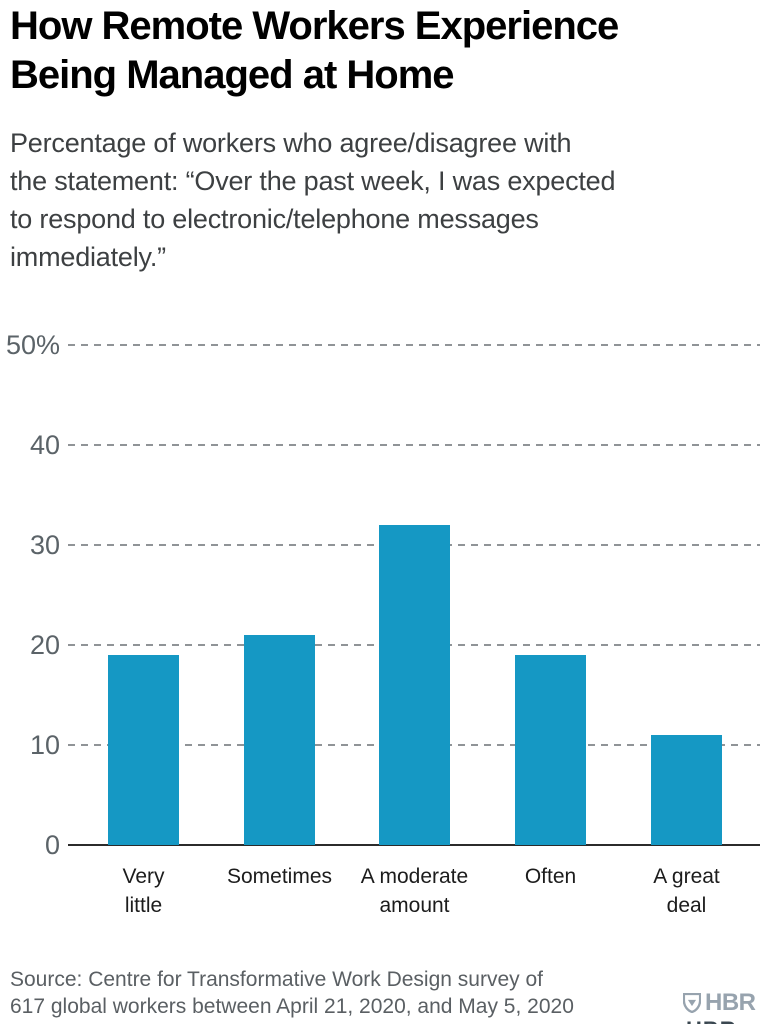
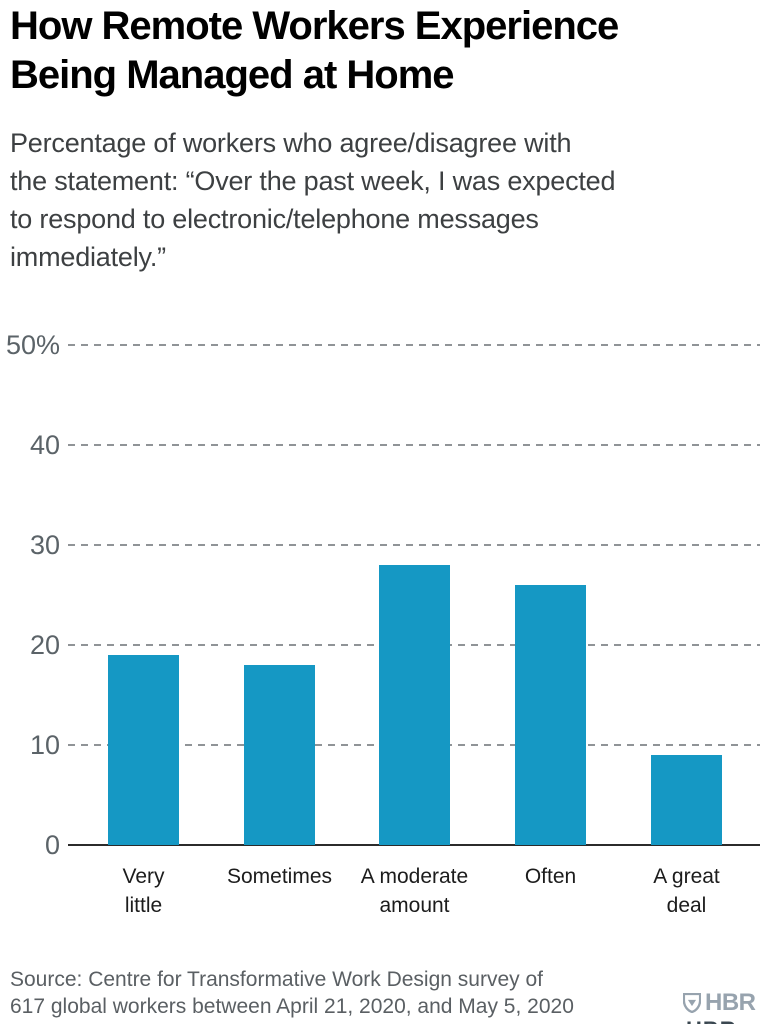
Sometimes: 21% -> 18%
A moderate amount: 32% -> 28%
Often: 19% -> 26%
A great deal: 11% -> 9%
